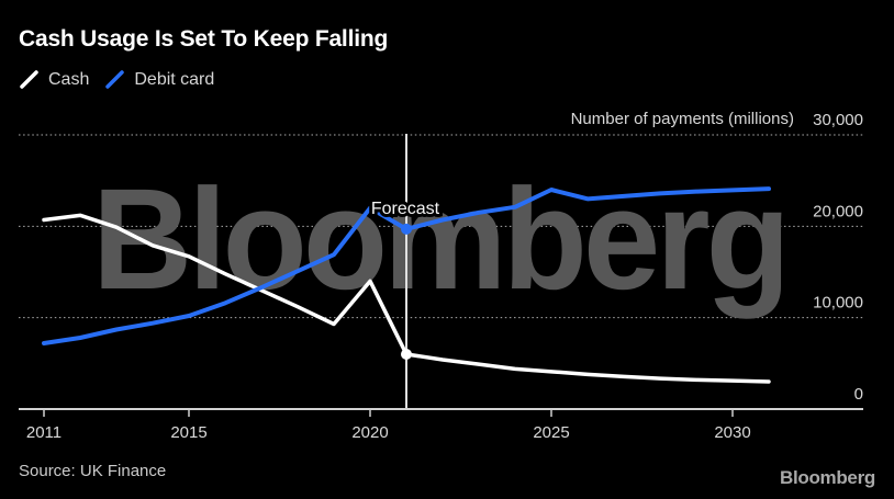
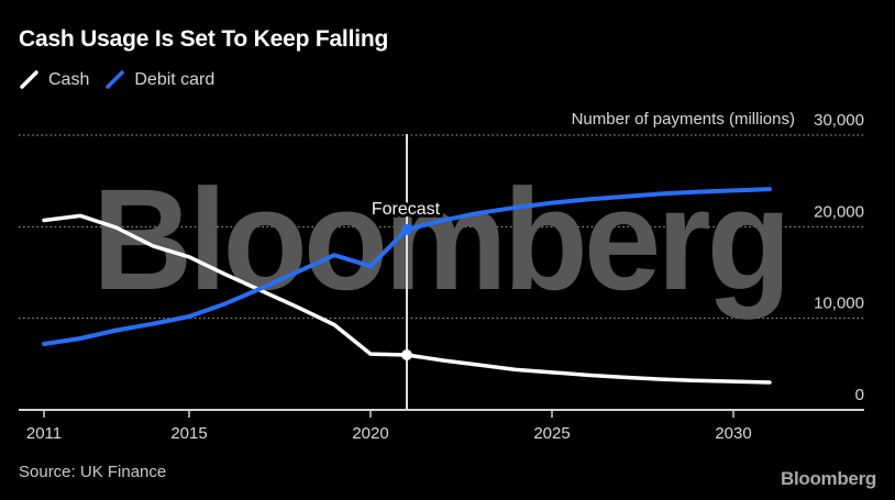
Cash/2020: 14000 -> 6000
Debit card/2020: 22000 -> 16000
Debit card/2025: 24000 -> 23000
